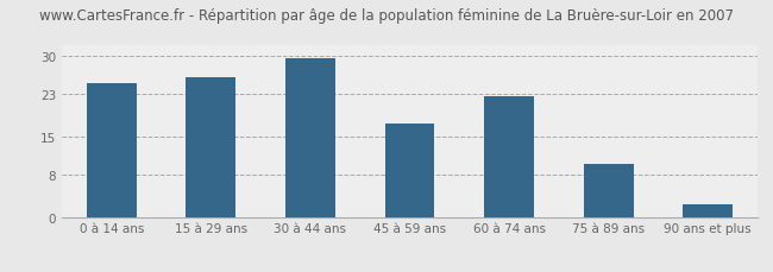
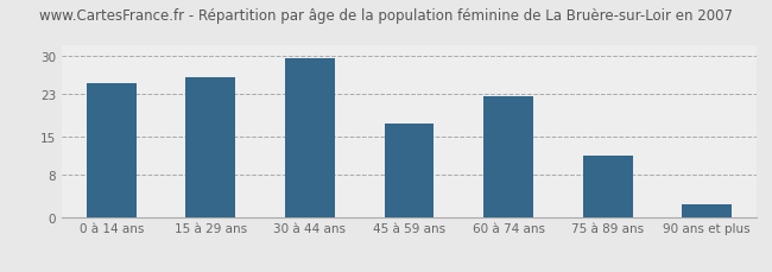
75 à 89 ans: 10.0 -> 11.5
